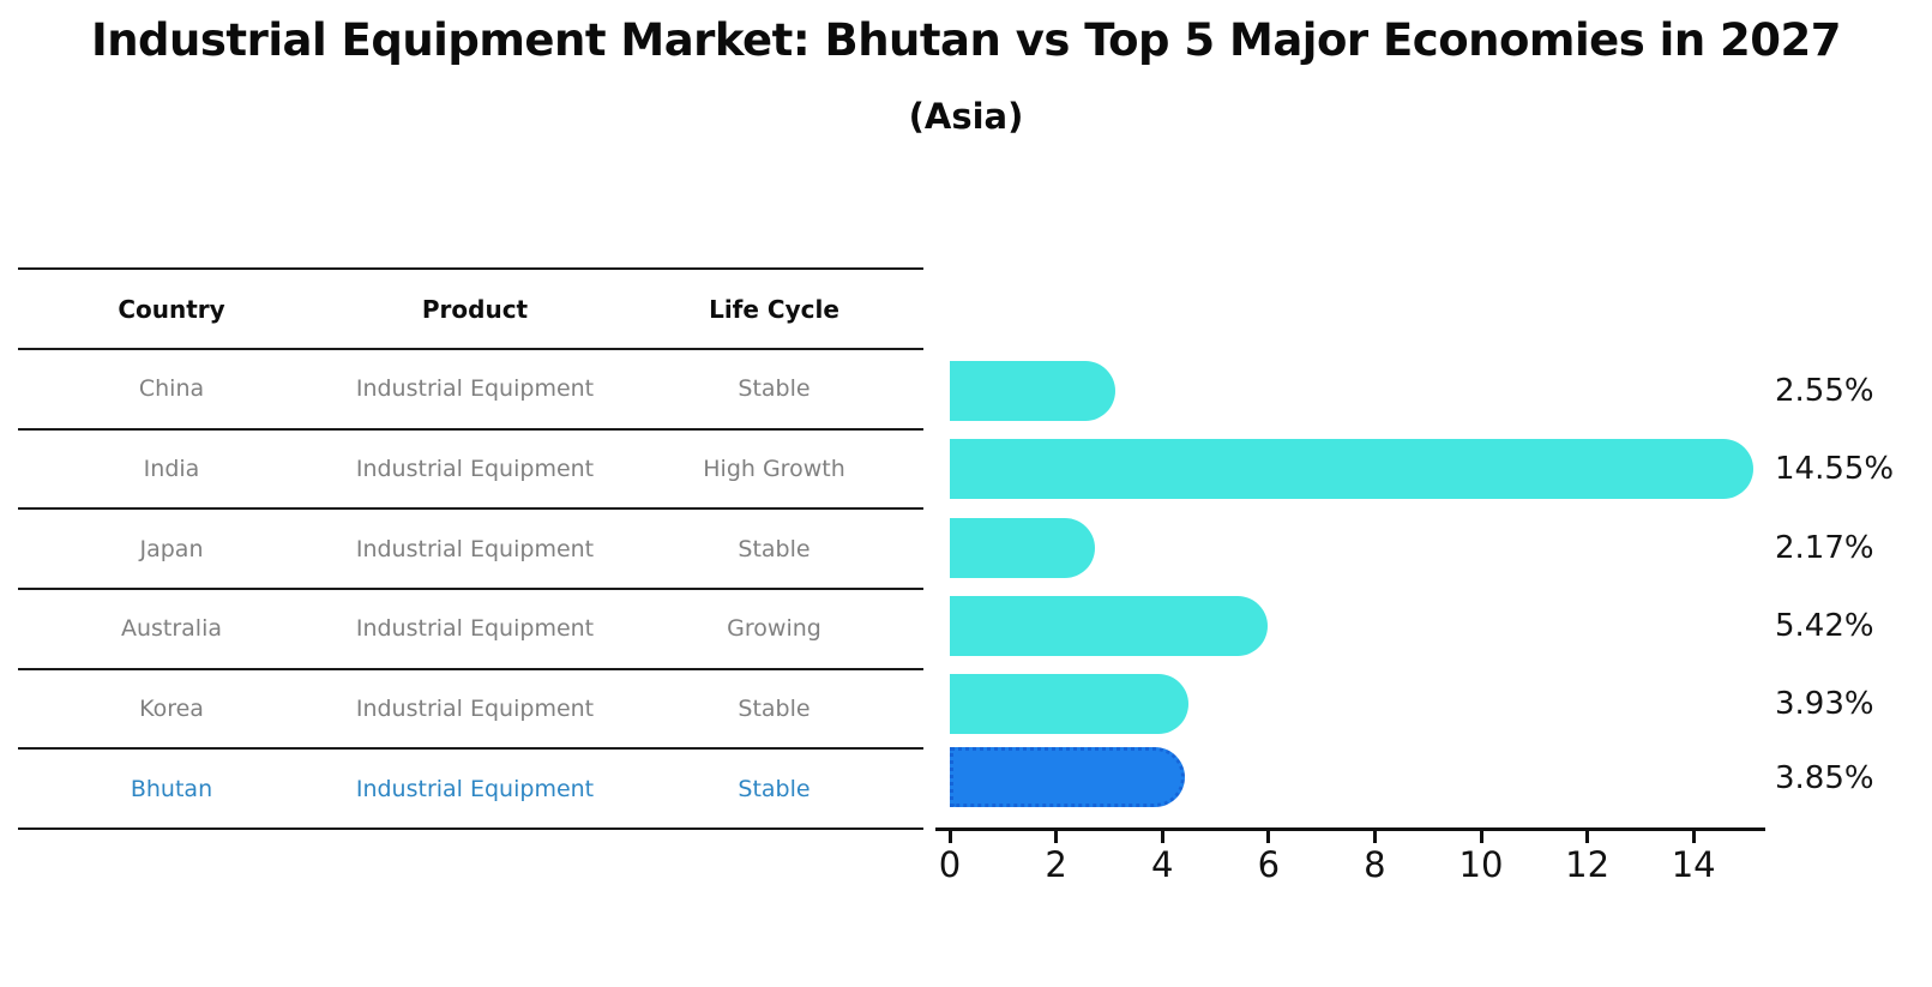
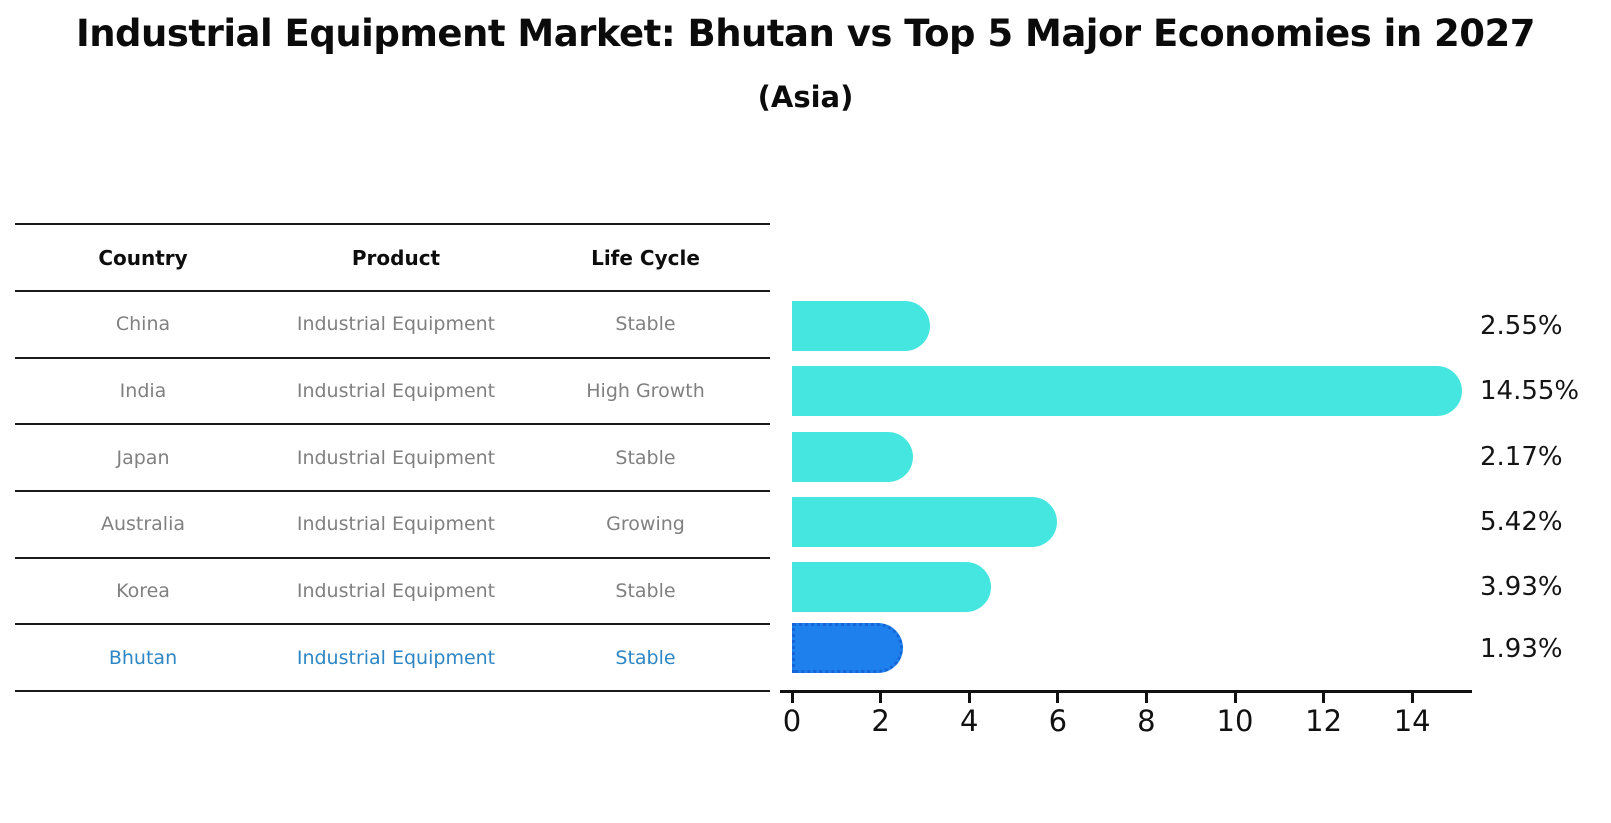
Bhutan: 3.85% -> 1.93%
